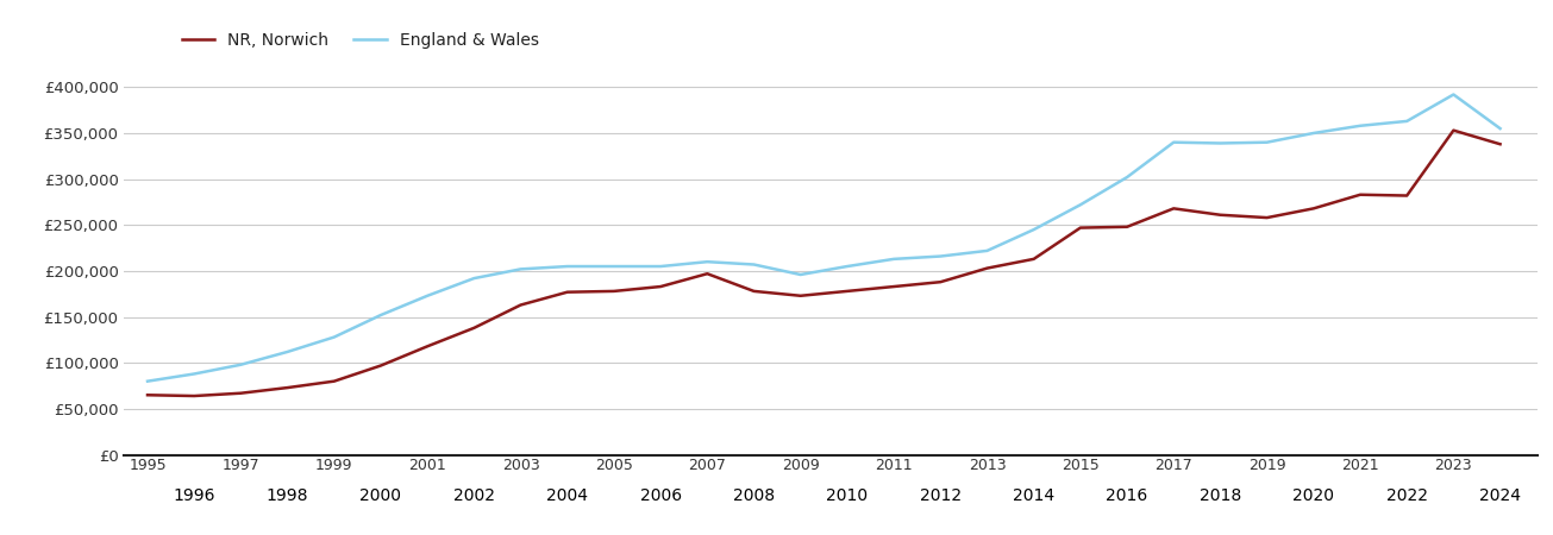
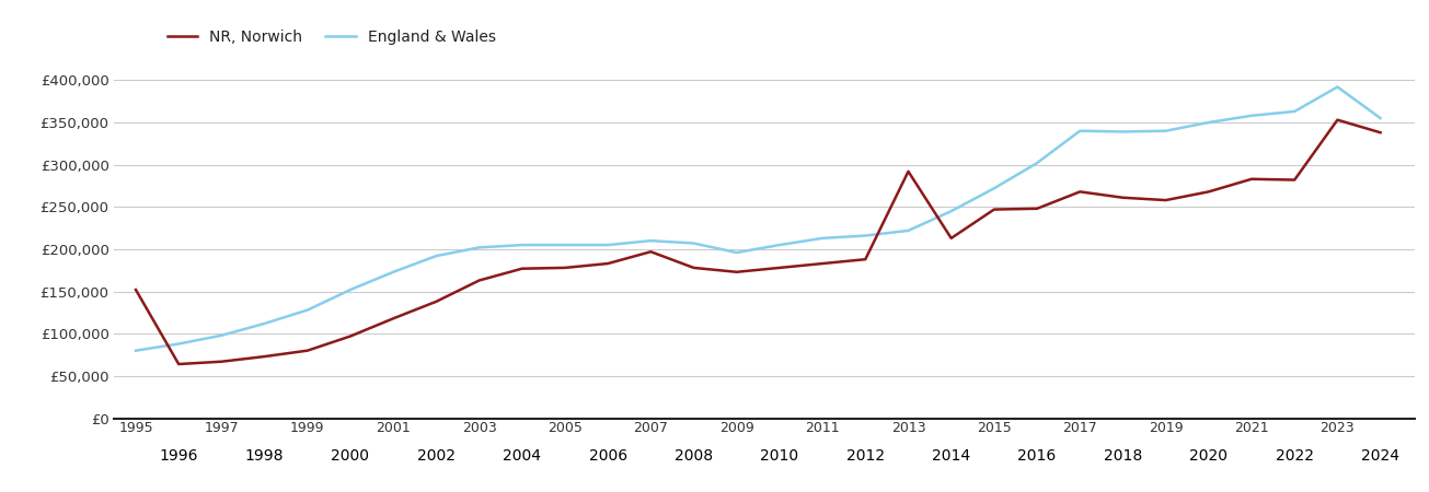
NR, Norwich/1995: £65,000 -> £152,000
NR, Norwich/2013: £203,000 -> £292,000
